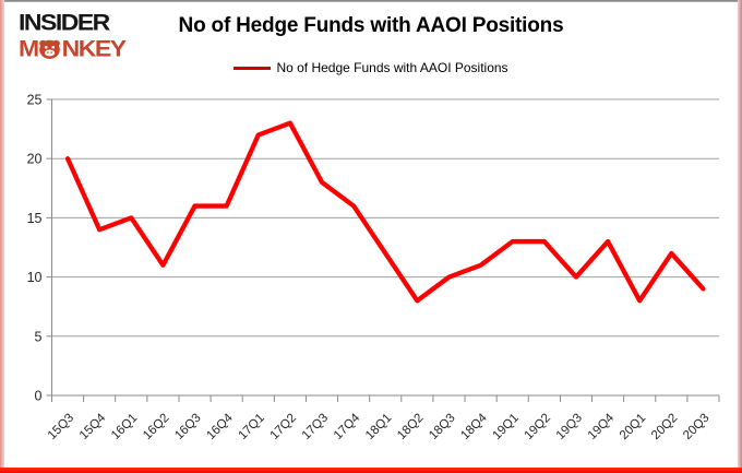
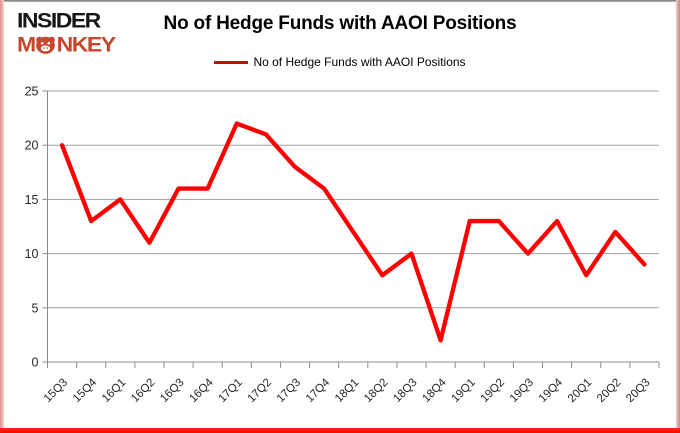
15Q4: 14 -> 13
17Q2: 23 -> 21
18Q4: 11 -> 2
